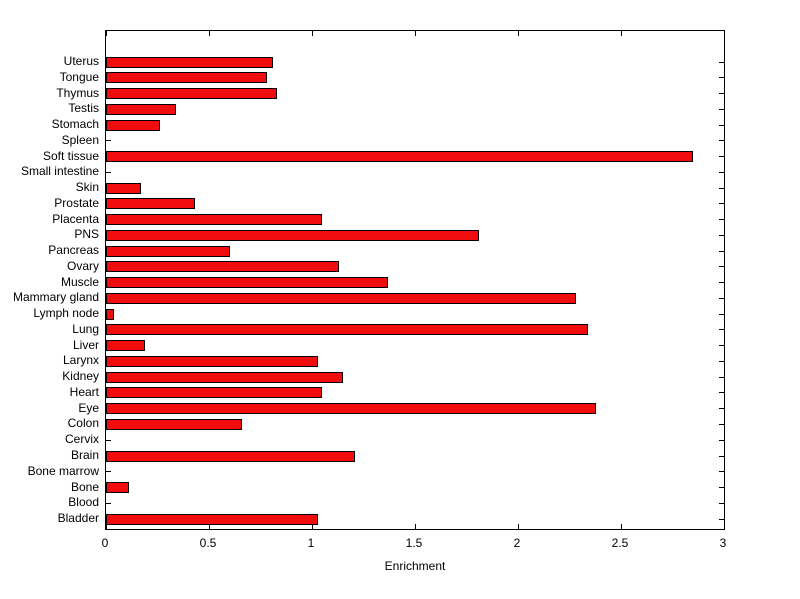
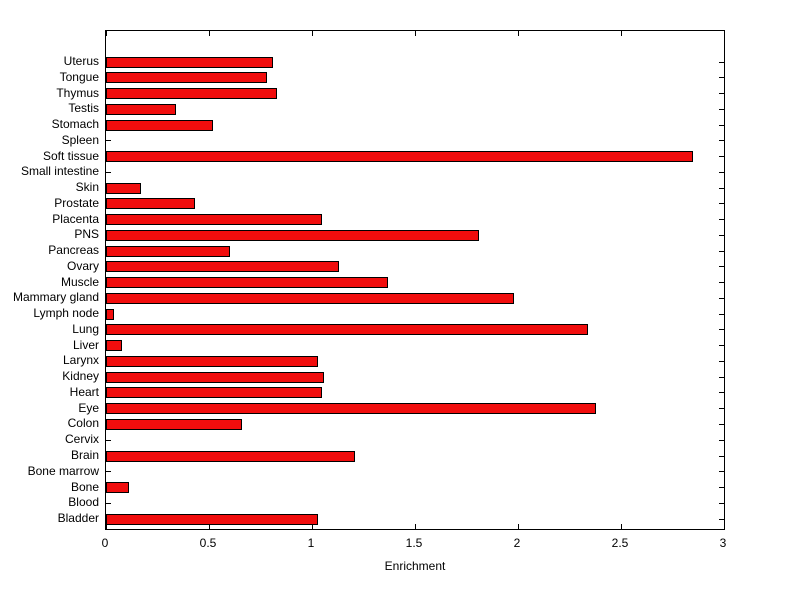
Stomach: 0.26 -> 0.52
Mammary gland: 2.28 -> 1.98
Liver: 0.19 -> 0.08
Kidney: 1.15 -> 1.06
